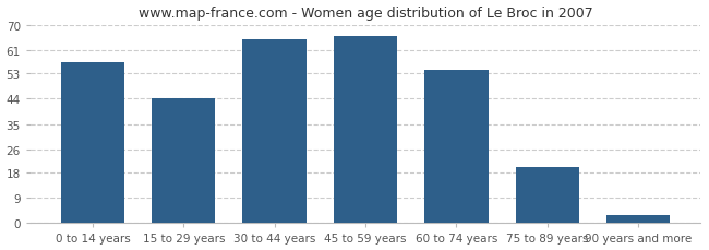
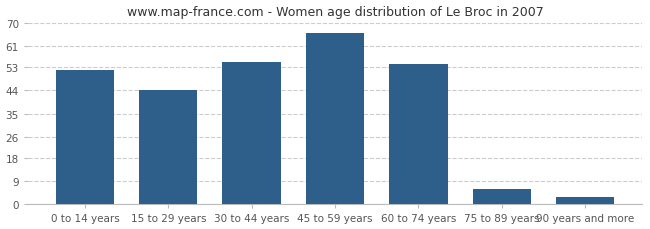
0 to 14 years: 57 -> 52
30 to 44 years: 65 -> 55
75 to 89 years: 20 -> 6
